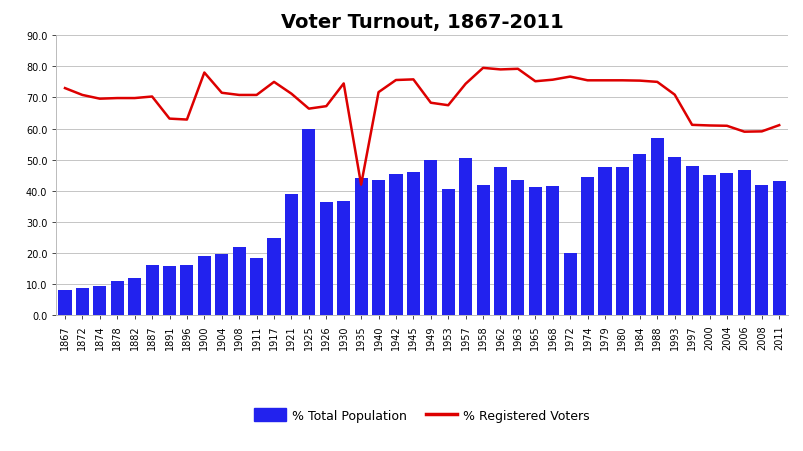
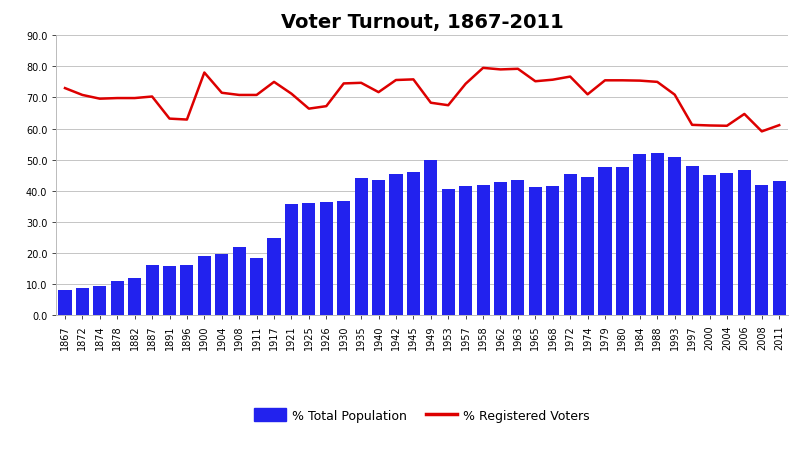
% Total Population/1921: 39.0 -> 35.8
% Total Population/1925: 60.0 -> 36.2
% Registered Voters/1935: 42.0 -> 74.7
% Total Population/1957: 50.5 -> 41.4
% Total Population/1962: 47.5 -> 42.9
% Total Population/1972: 20.0 -> 45.5
% Registered Voters/1974: 75.5 -> 71.0
% Total Population/1988: 57.0 -> 52.0
% Registered Voters/2006: 59.0 -> 64.7
